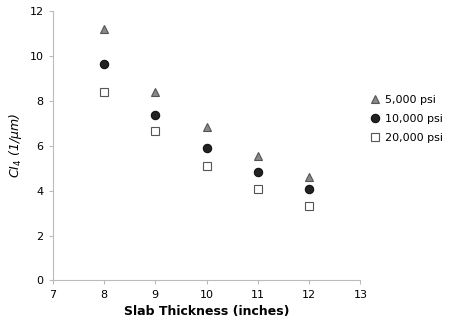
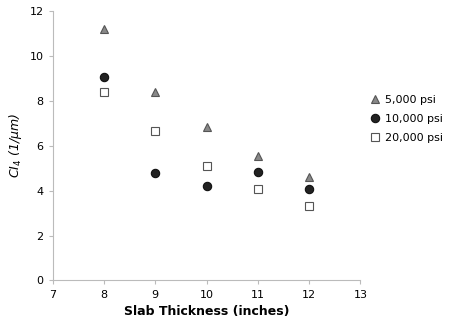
10,000 psi/8: 9.65 -> 9.05
10,000 psi/9: 7.37 -> 4.80
10,000 psi/10: 5.91 -> 4.20
